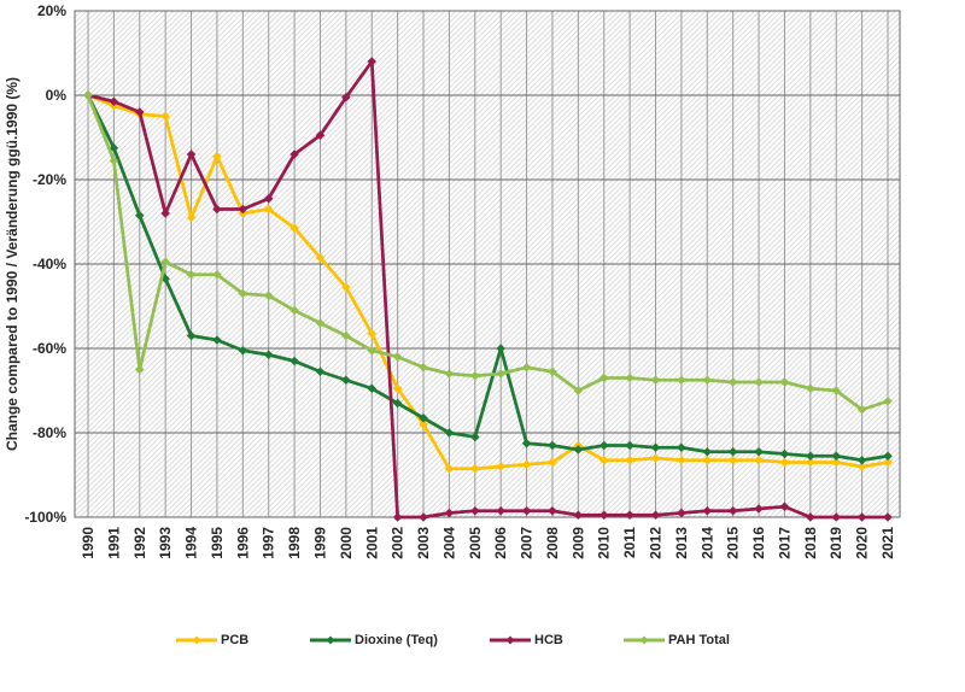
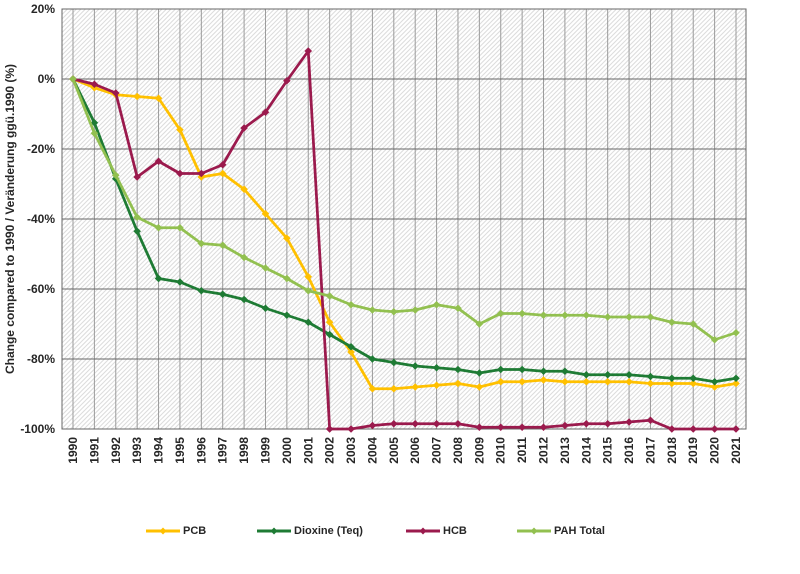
PAH Total/1992: -65% -> -28%
PCB/1994: -29% -> -6%
HCB/1994: -14% -> -24%
Dioxine (Teq)/2006: -60% -> -82%
PCB/2009: -83% -> -88%
